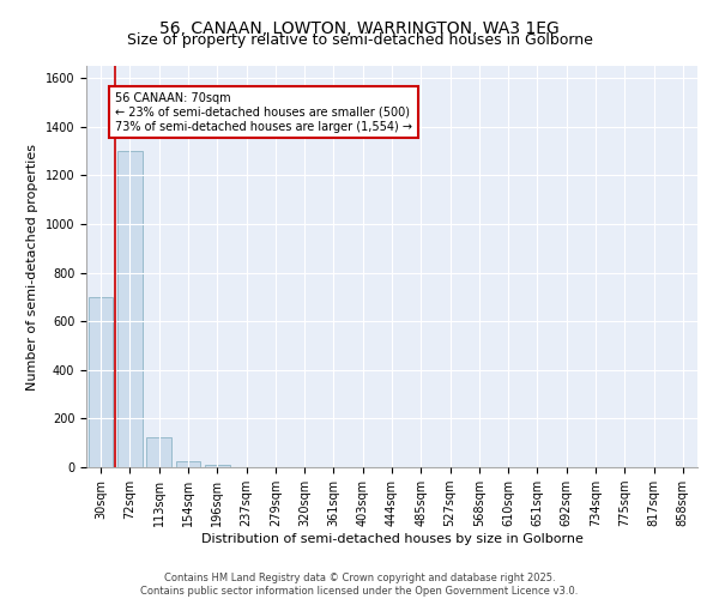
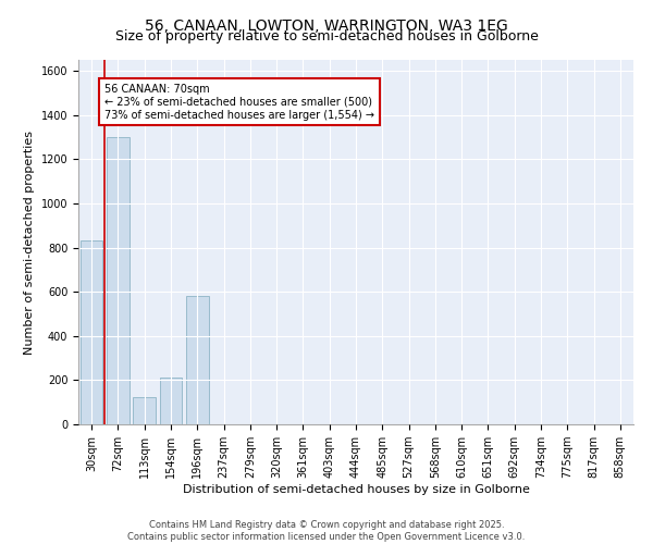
30sqm: 700 -> 830
154sqm: 25 -> 210
196sqm: 10 -> 580
